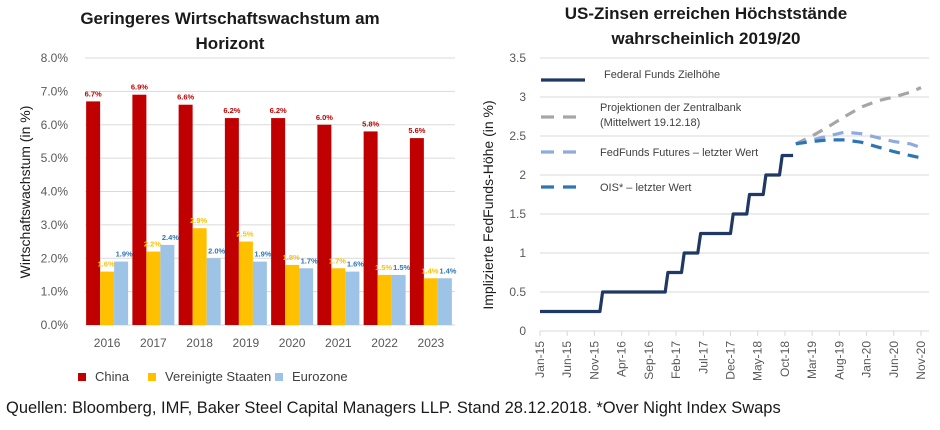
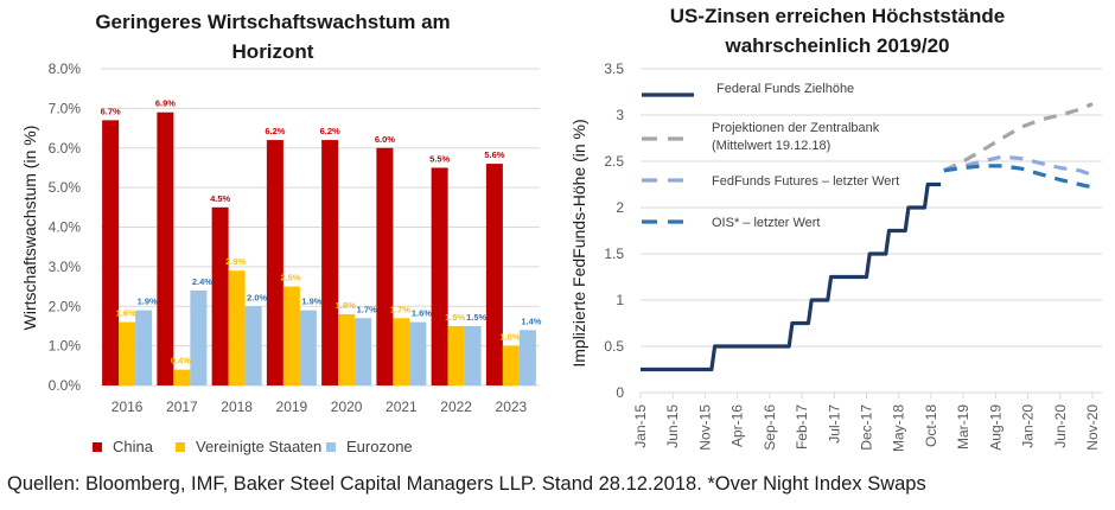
Geringeres Wirtschaftswachstum am Horizont/Vereinigte Staaten/2017: 2.2% -> 0.4%
Geringeres Wirtschaftswachstum am Horizont/China/2018: 6.6% -> 4.5%
Geringeres Wirtschaftswachstum am Horizont/China/2022: 5.8% -> 5.5%
Geringeres Wirtschaftswachstum am Horizont/Vereinigte Staaten/2023: 1.4% -> 1.0%
